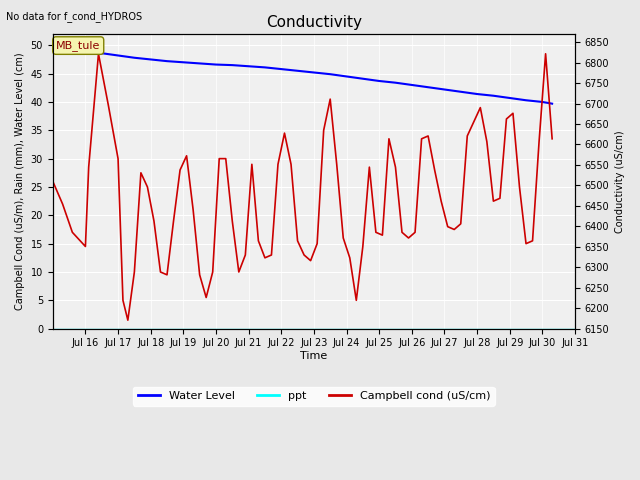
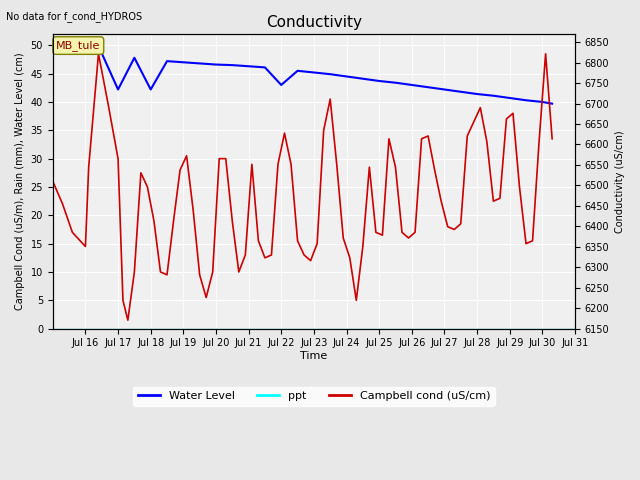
Water Level/Jul 17: 48.2 -> 42.2
Water Level/Jul 18: 47.5 -> 42.2
Water Level/Jul 22: 45.8 -> 43.0
